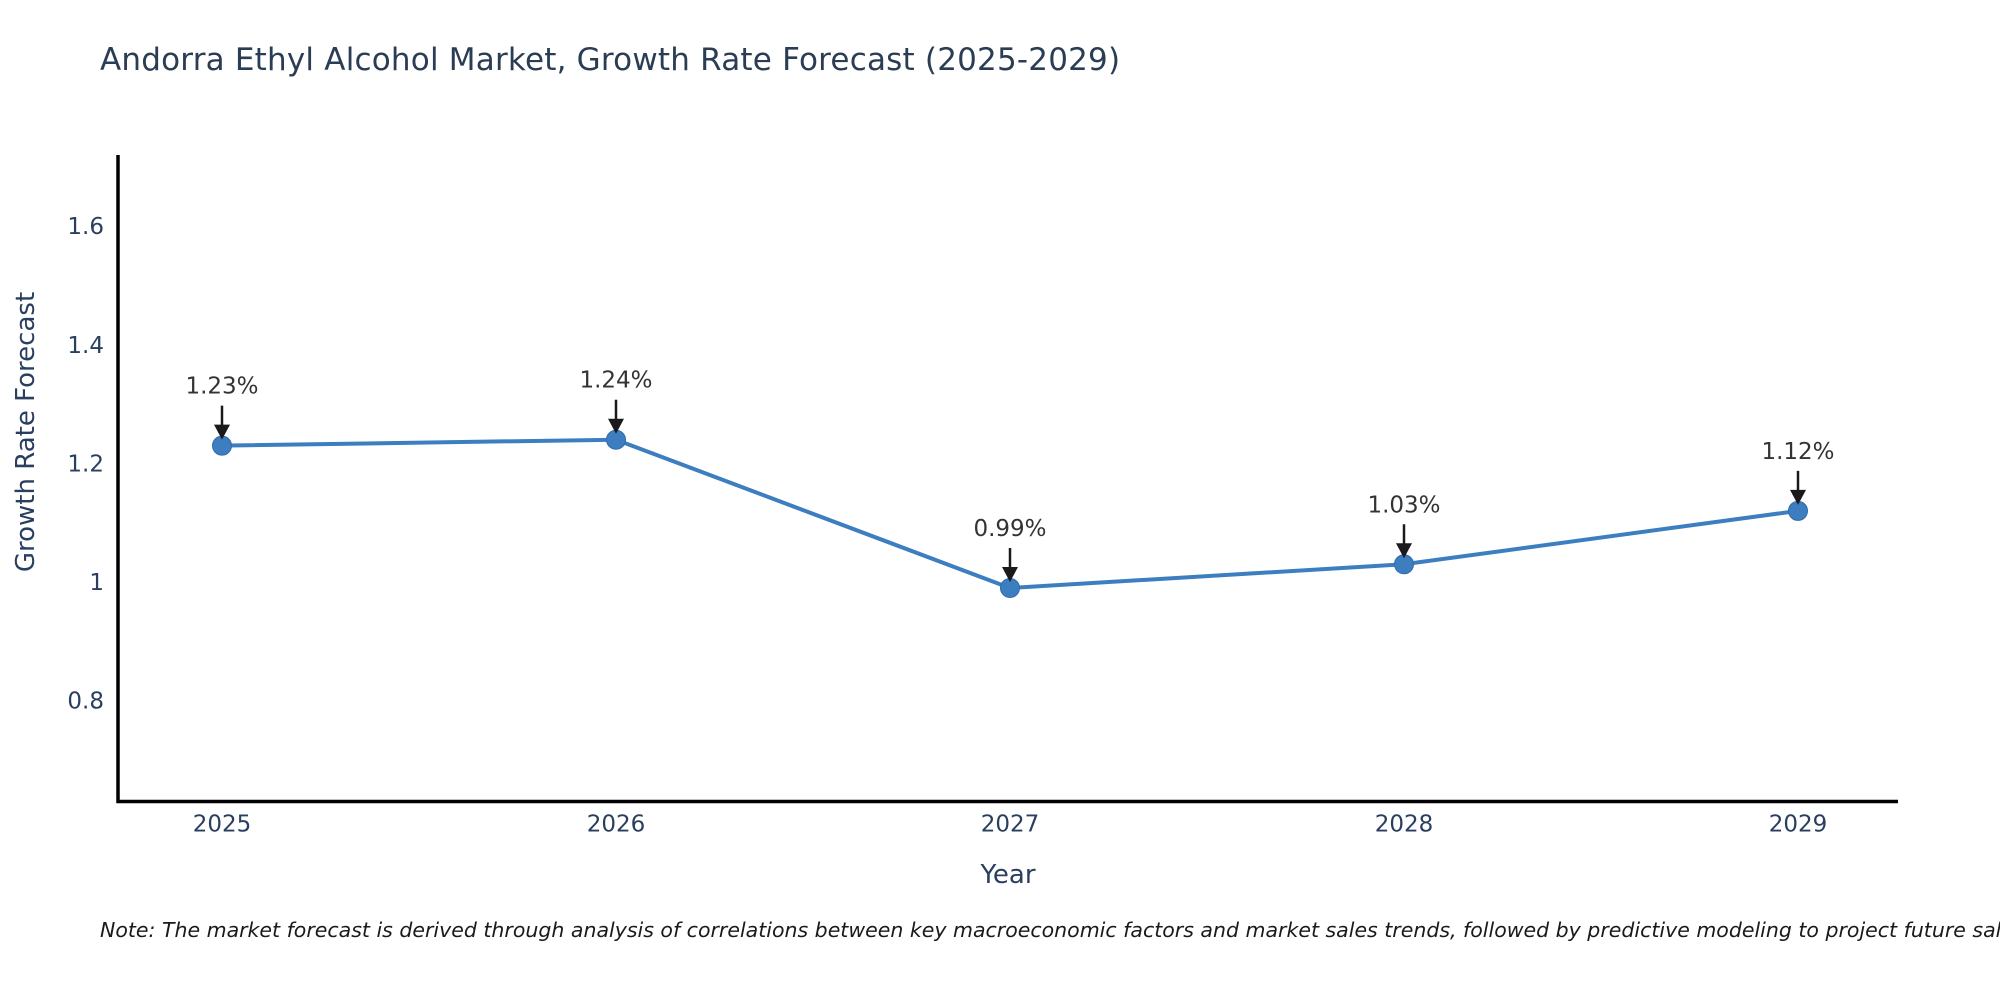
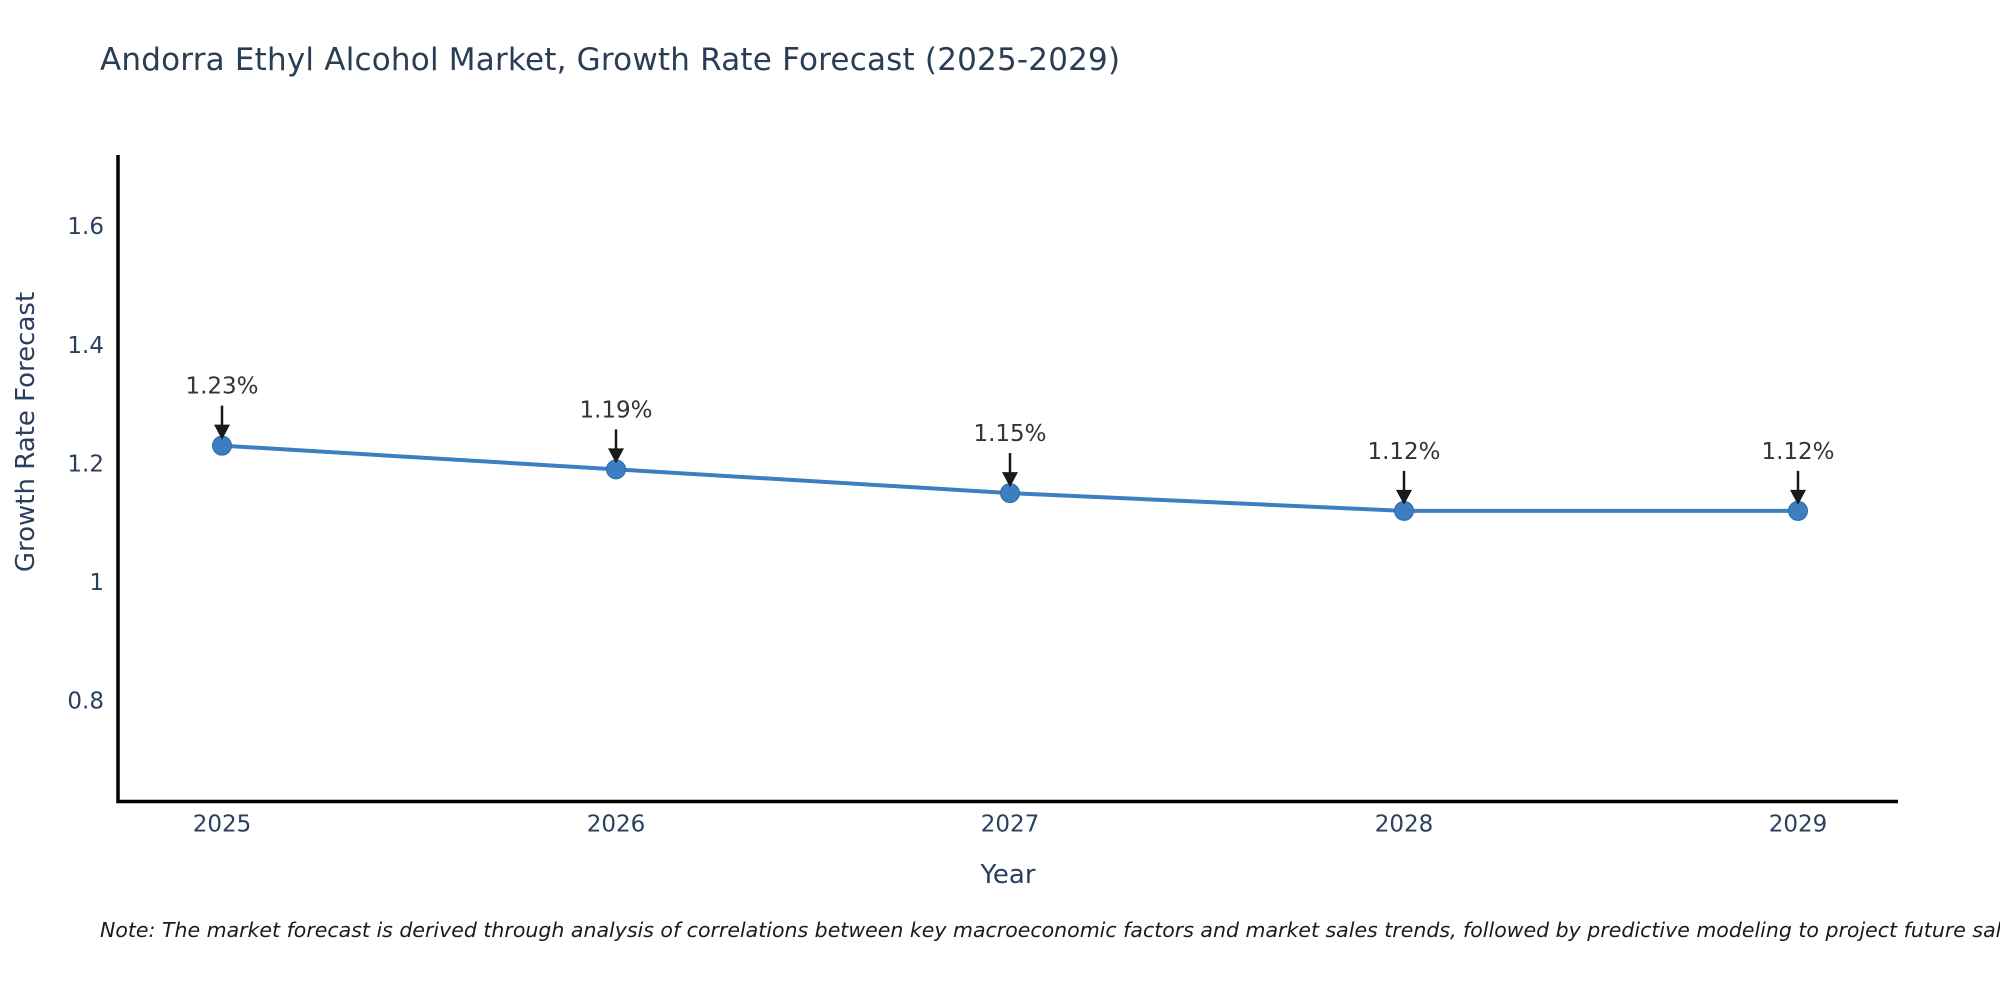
2026: 1.24% -> 1.19%
2027: 0.99% -> 1.15%
2028: 1.03% -> 1.12%
